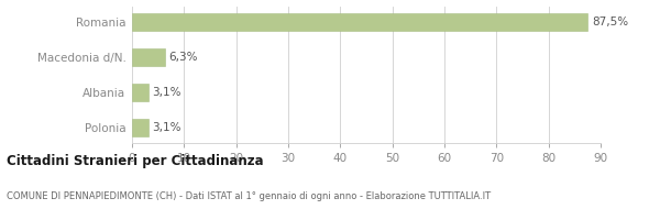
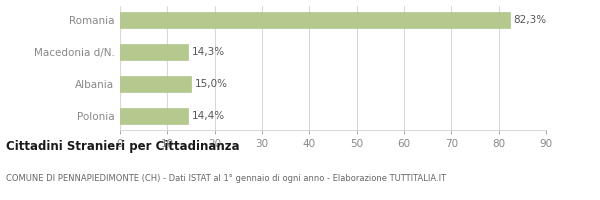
Romania: 87,5% -> 82,3%
Macedonia d/N.: 6,3% -> 14,3%
Albania: 3,1% -> 15,0%
Polonia: 3,1% -> 14,4%
